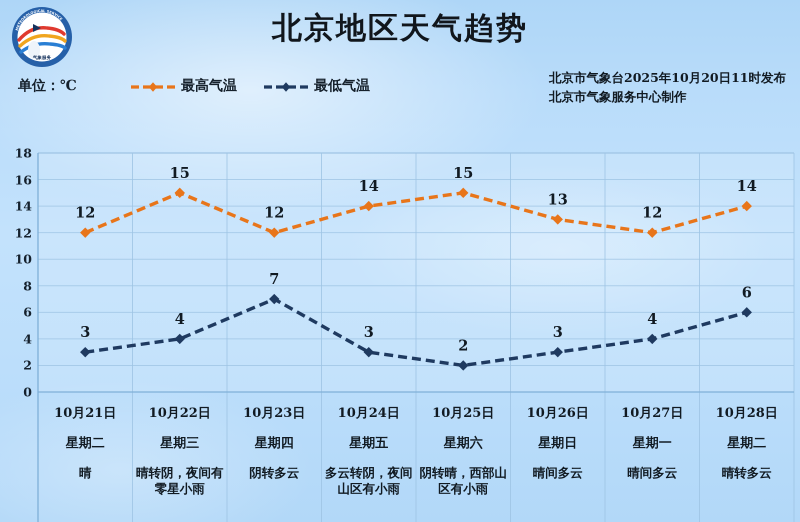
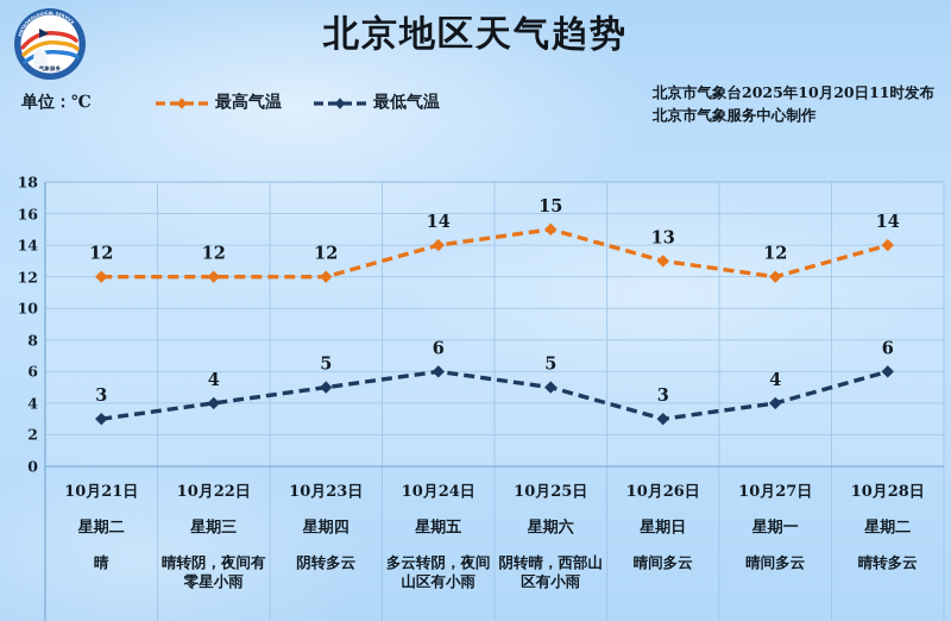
最高气温/10月22日: 15 -> 12
最低气温/10月23日: 7 -> 5
最低气温/10月24日: 3 -> 6
最低气温/10月25日: 2 -> 5
